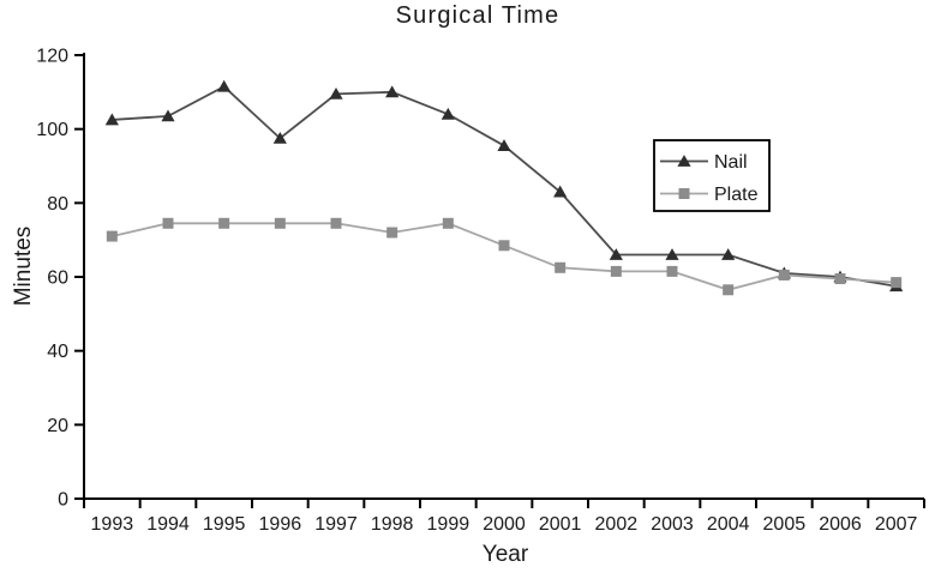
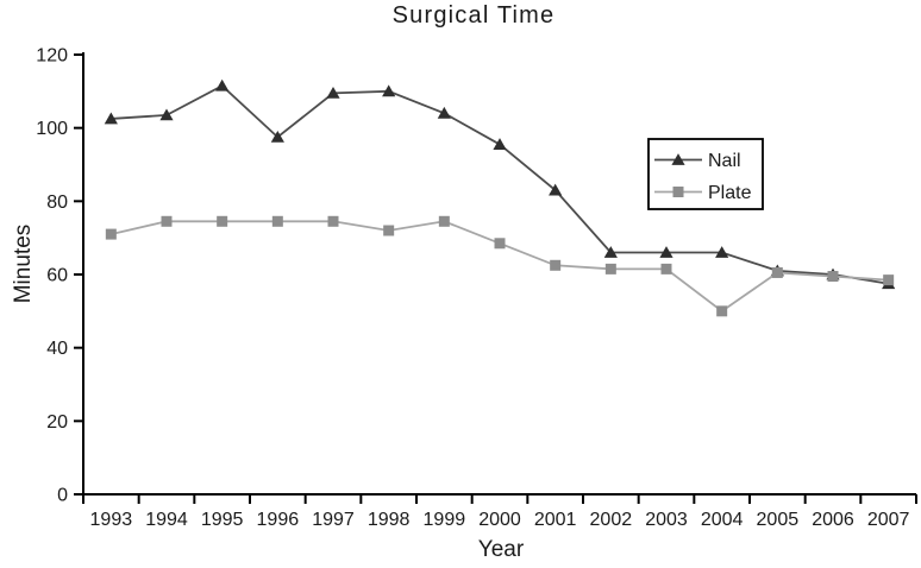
Plate/2004: 56 -> 50
